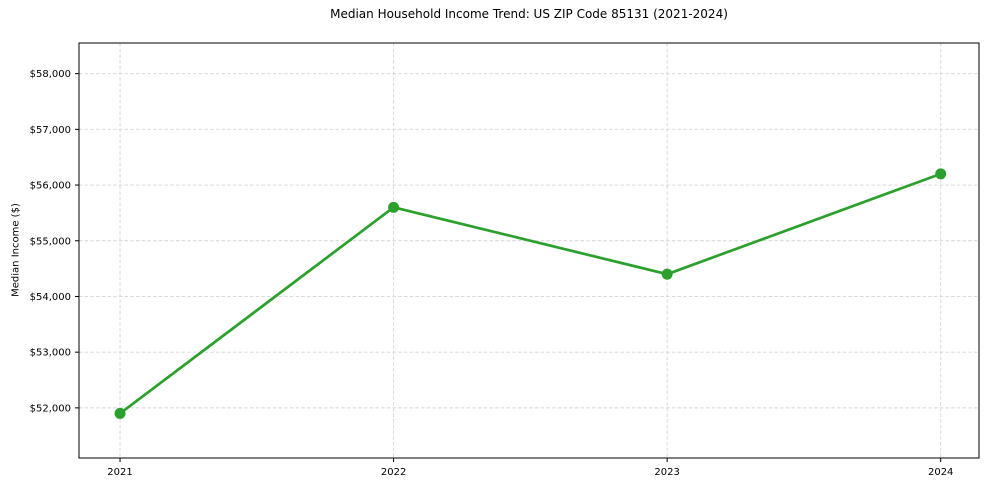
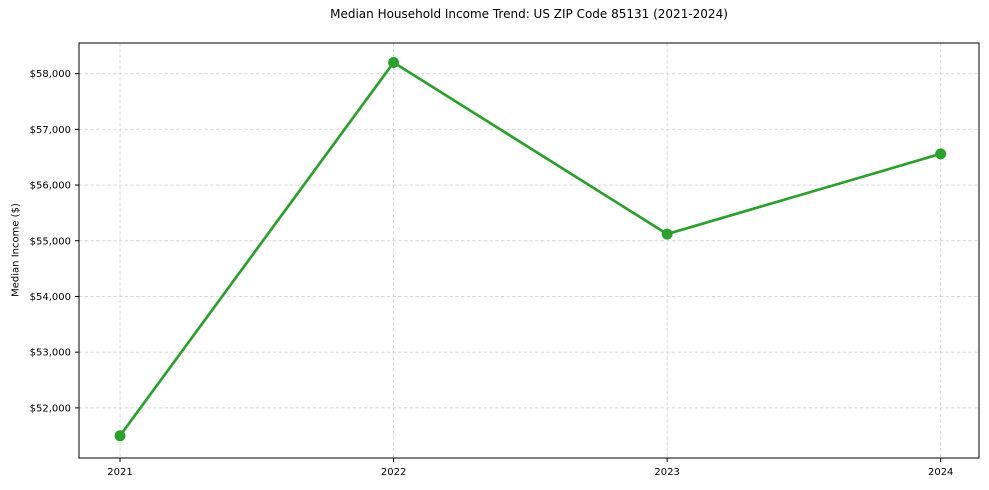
2021: $51900 -> $51500
2022: $55600 -> $58200
2023: $54400 -> $55100
2024: $56200 -> $56600
